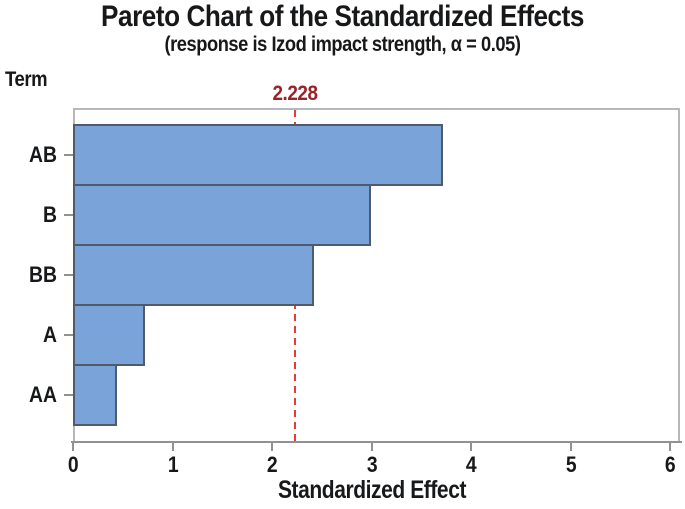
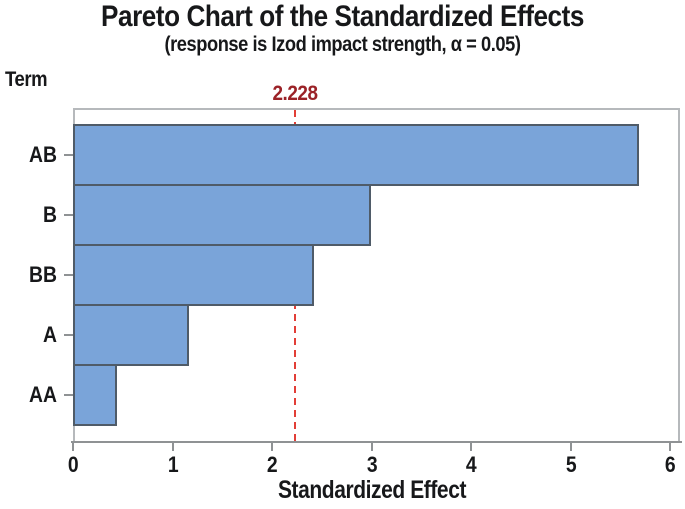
AB: 3.7 -> 5.7
A: 0.7 -> 1.1
